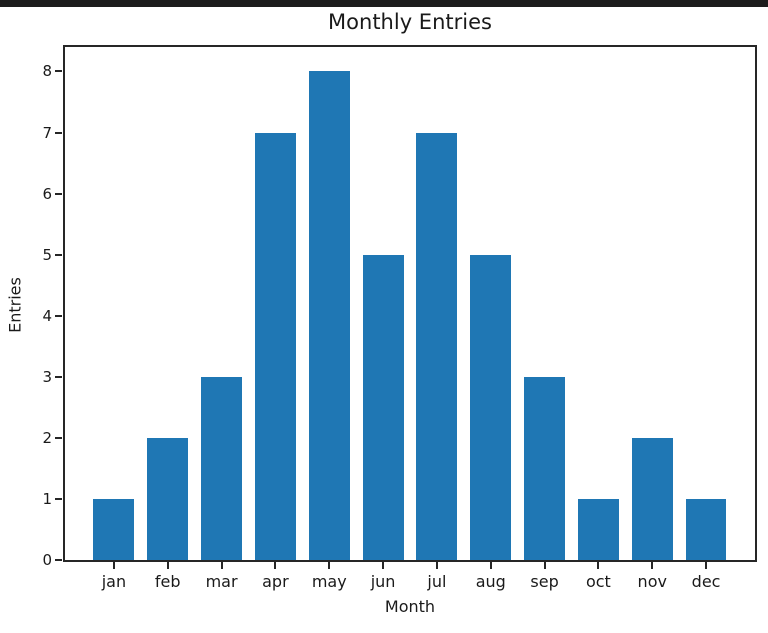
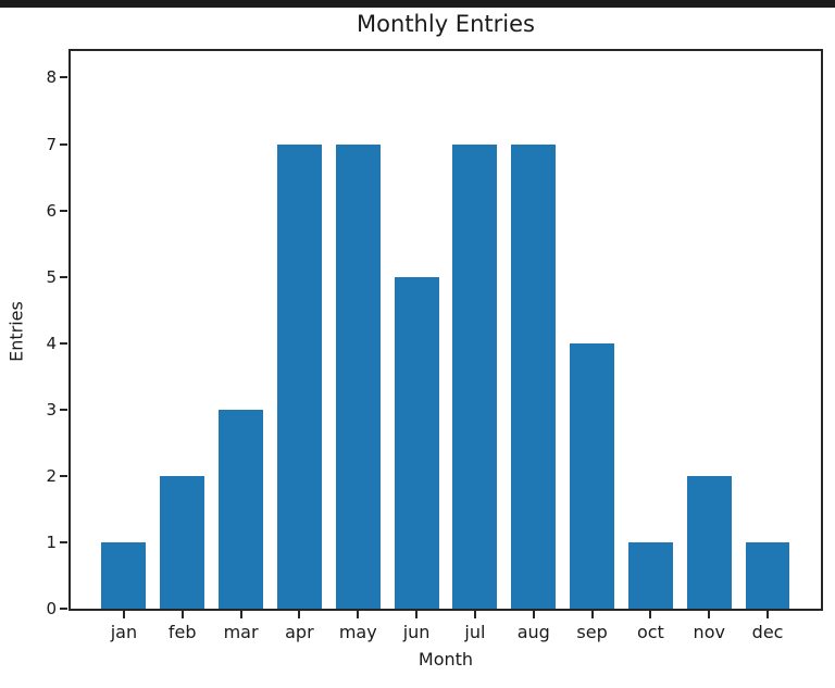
may: 8 -> 7
aug: 5 -> 7
sep: 3 -> 4
